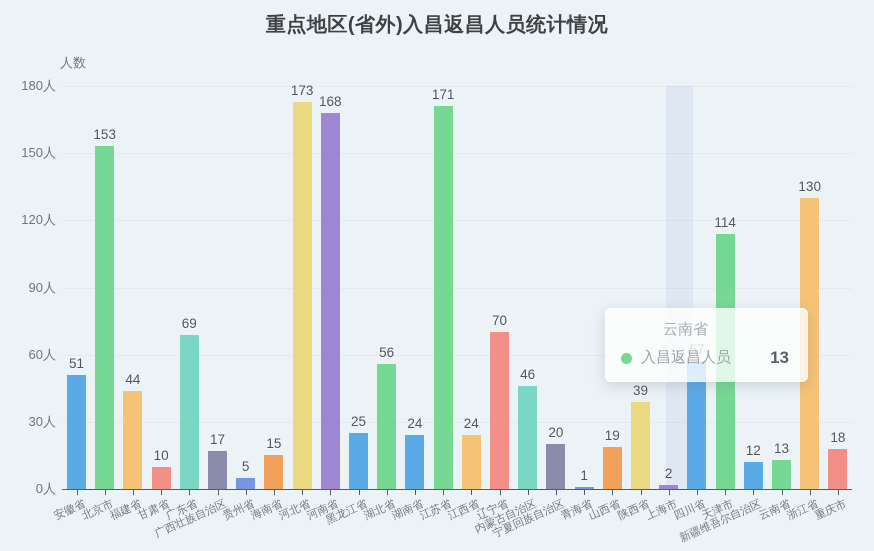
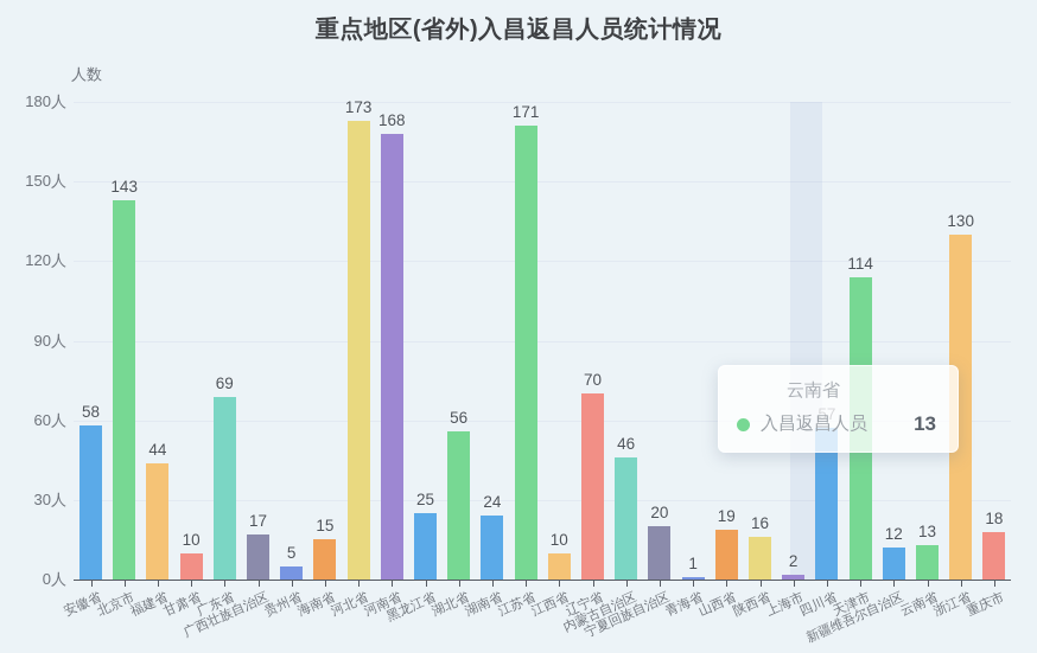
安徽省: 51 -> 58
北京市: 153 -> 143
江西省: 24 -> 10
陕西省: 39 -> 16
